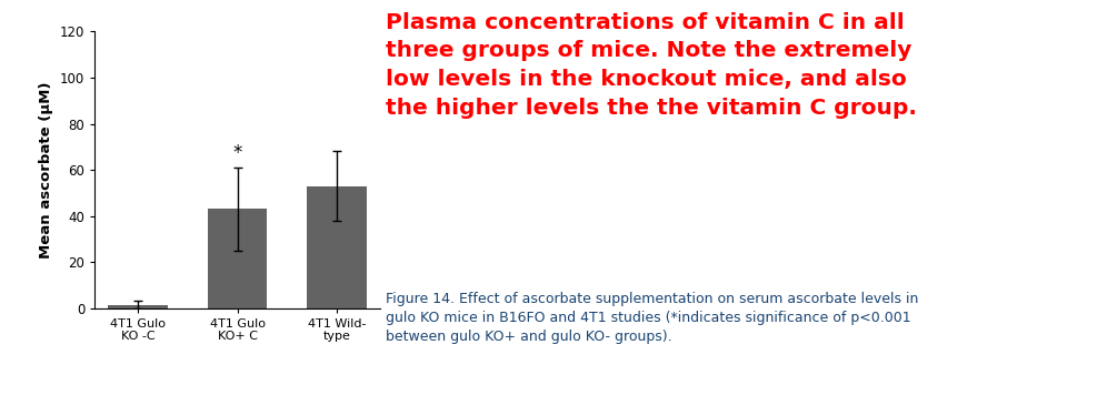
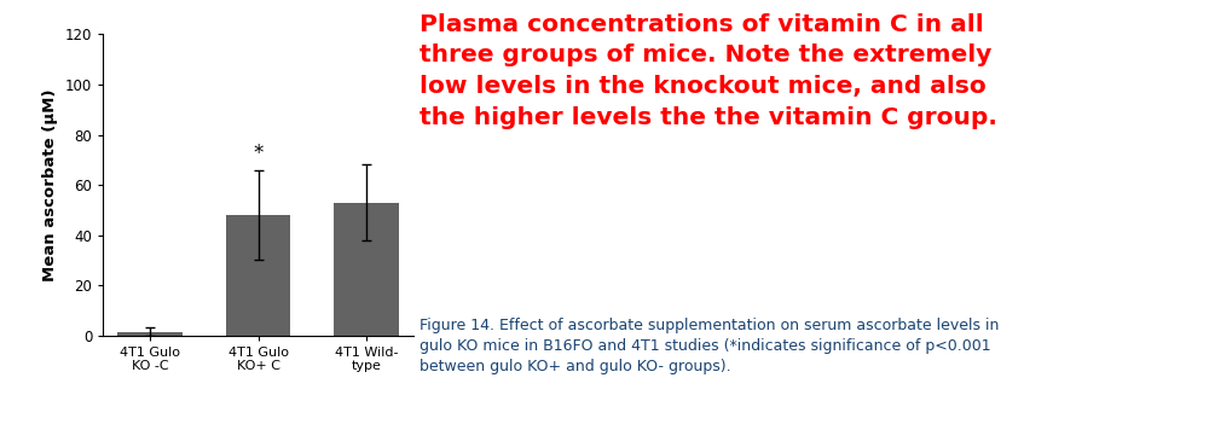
4T1 Gulo KO+ C: 43.0 -> 48.0
